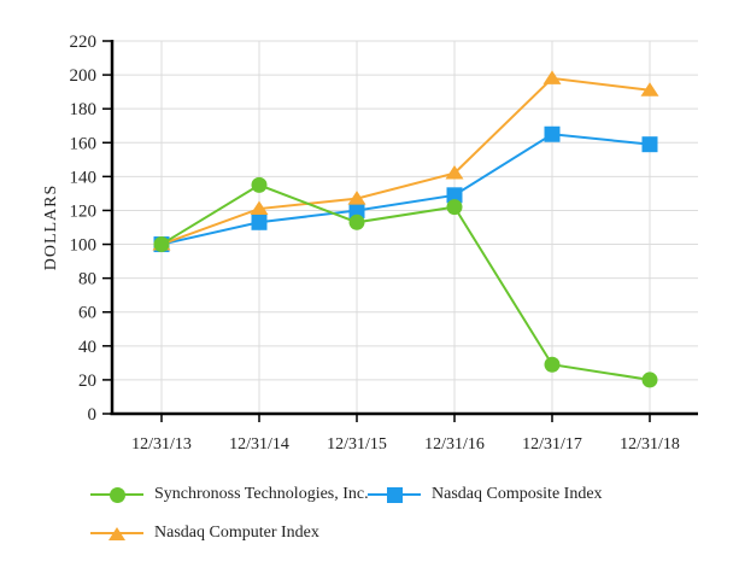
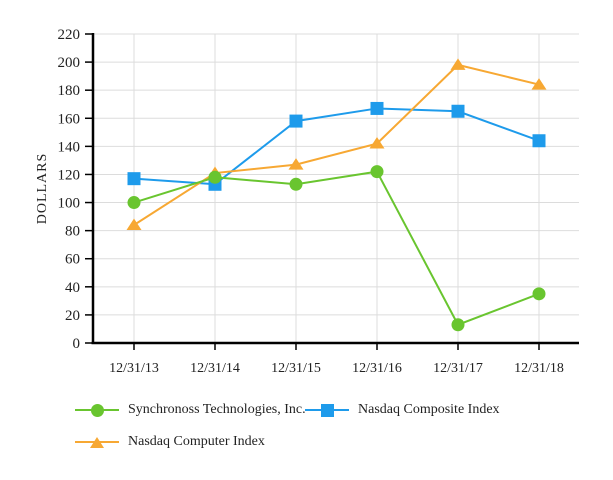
Nasdaq Composite Index/12/31/13: 100 -> 117
Nasdaq Computer Index/12/31/13: 100 -> 84
Synchronoss Technologies, Inc./12/31/14: 135 -> 118
Nasdaq Composite Index/12/31/15: 120 -> 158
Nasdaq Composite Index/12/31/16: 129 -> 167
Synchronoss Technologies, Inc./12/31/17: 29 -> 13
Synchronoss Technologies, Inc./12/31/18: 20 -> 35
Nasdaq Composite Index/12/31/18: 159 -> 144
Nasdaq Computer Index/12/31/18: 191 -> 184
